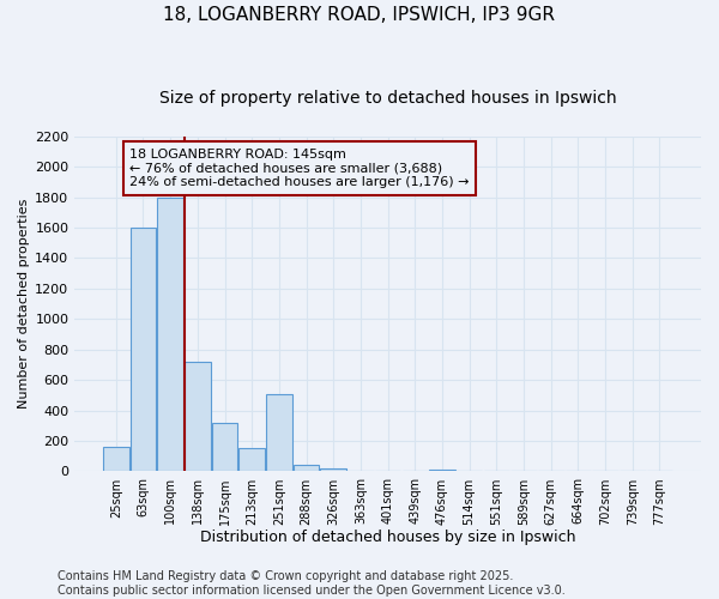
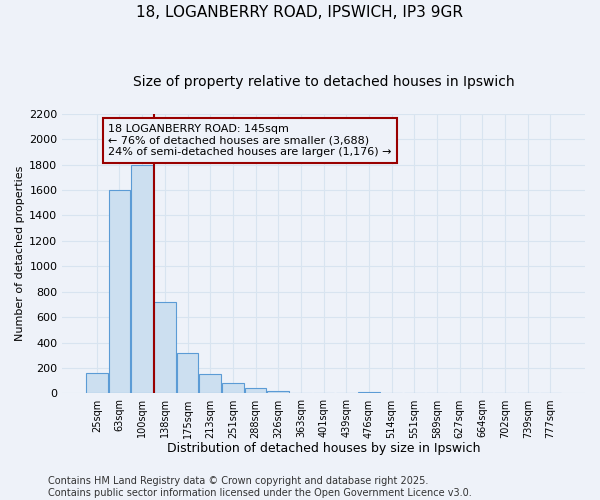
251sqm: 510 -> 80
